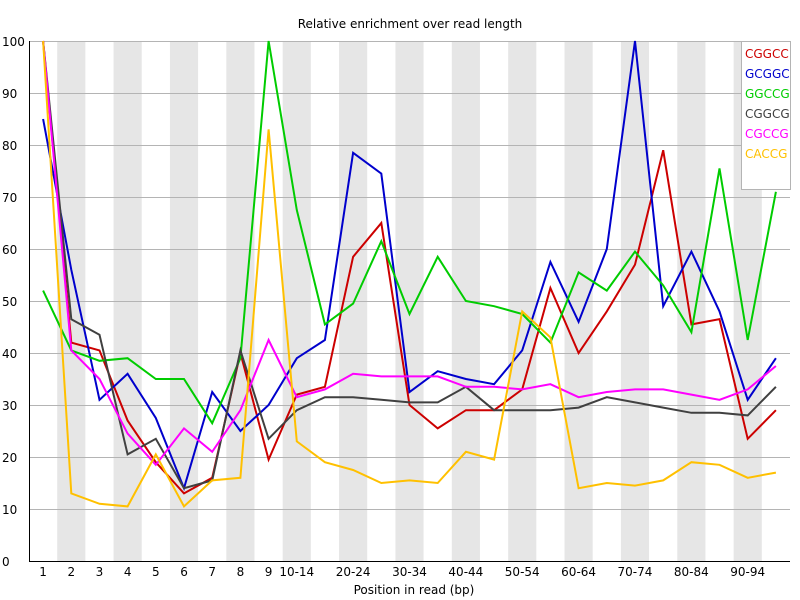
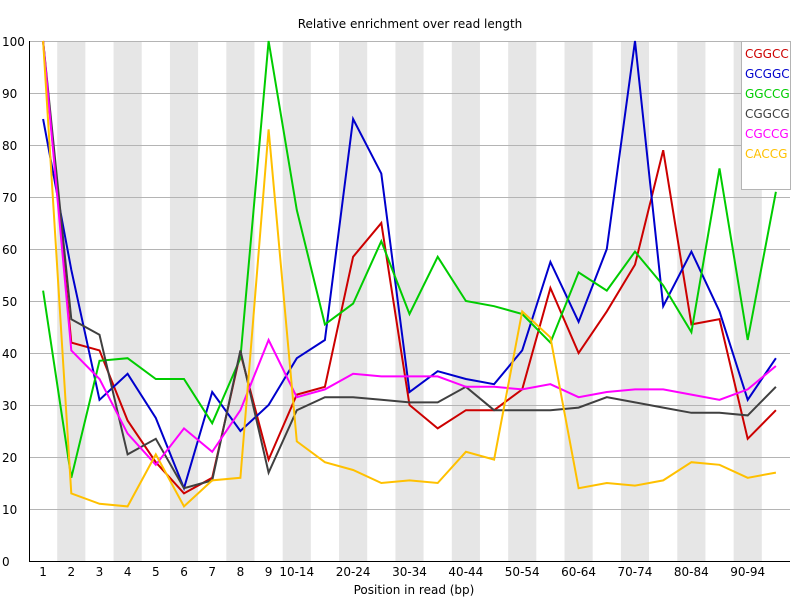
GGCCG/2: 40 -> 16
CGGCG/9: 24 -> 17
GCGGC/20-24: 78 -> 85
